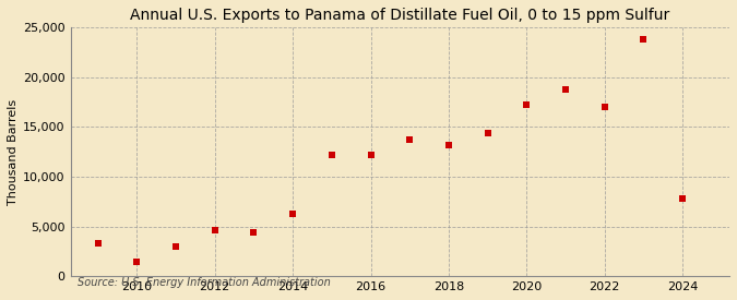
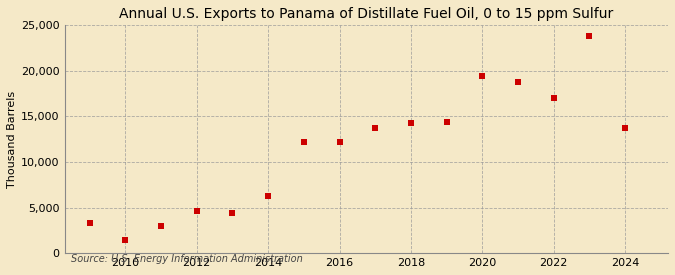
2018: 13,200 -> 14,300
2020: 17,200 -> 19,400
2024: 7,800 -> 13,700
